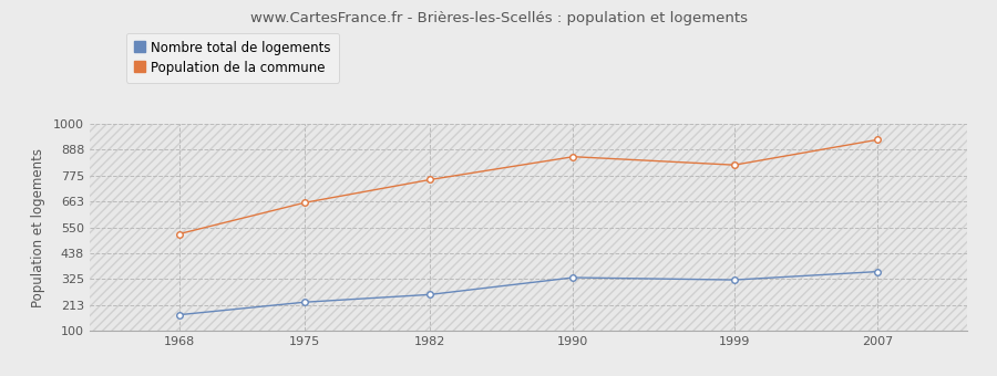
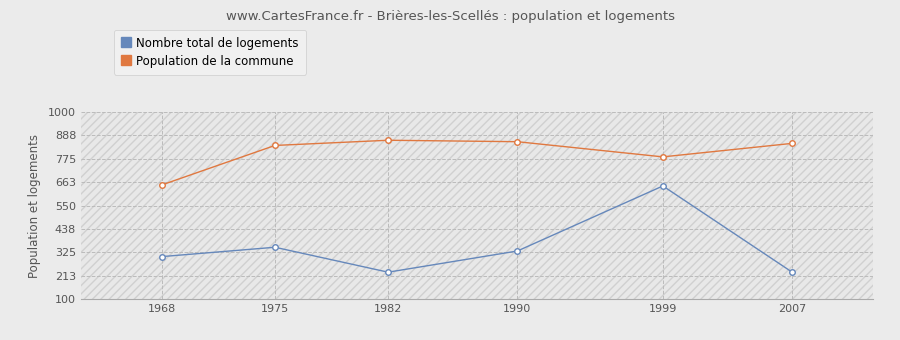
Nombre total de logements/1968: 170 -> 305
Population de la commune/1968: 522 -> 650
Nombre total de logements/1975: 225 -> 350
Population de la commune/1975: 658 -> 840
Nombre total de logements/1982: 258 -> 230
Population de la commune/1982: 758 -> 865
Nombre total de logements/1999: 322 -> 645
Population de la commune/1999: 822 -> 785
Nombre total de logements/2007: 358 -> 230
Population de la commune/2007: 932 -> 850
